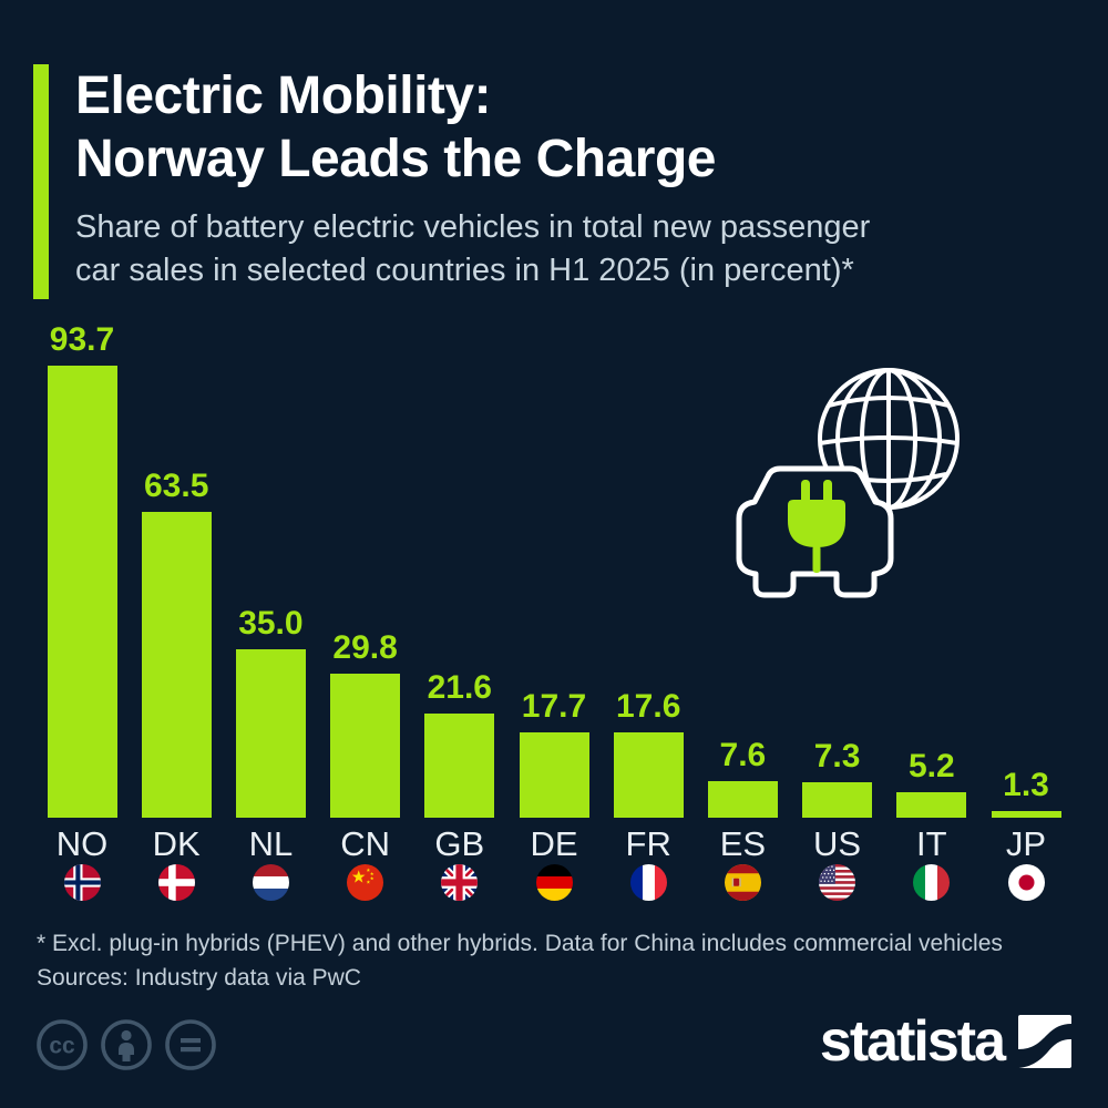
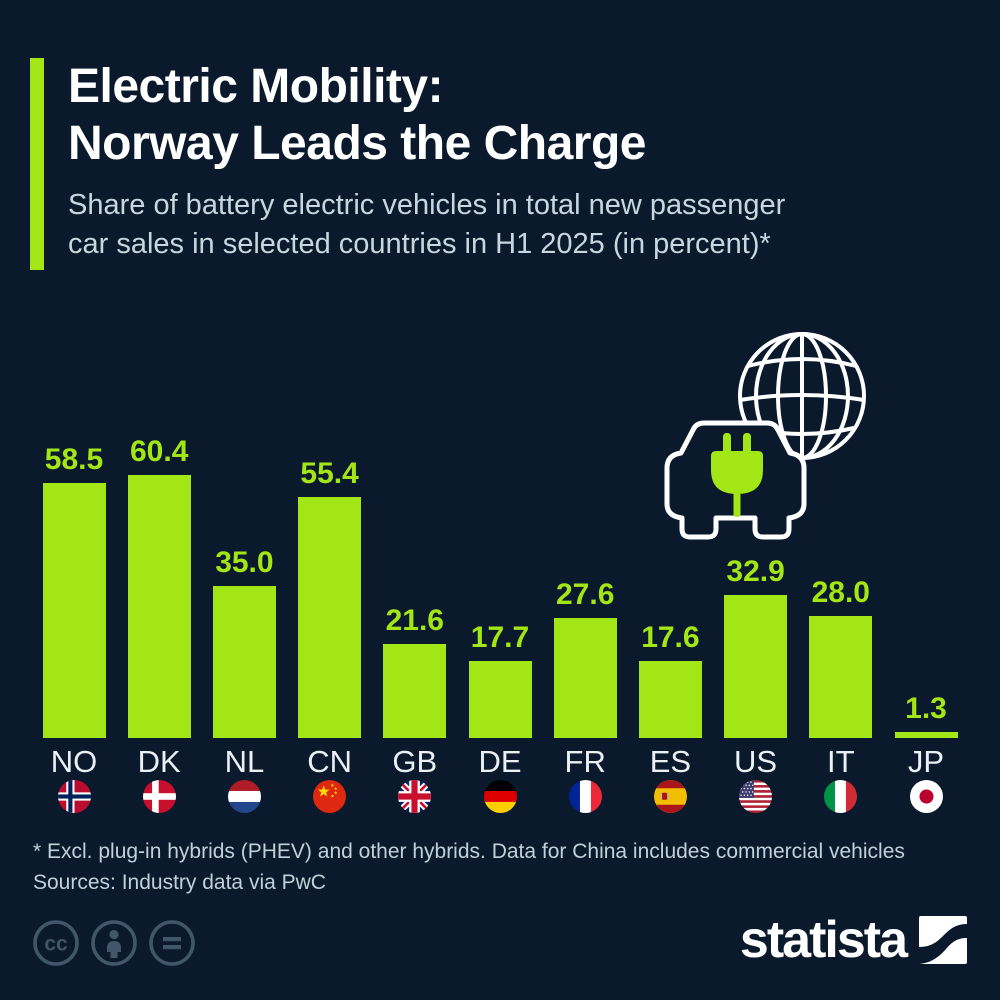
NO: 93.7 -> 58.5
DK: 63.5 -> 60.4
CN: 29.8 -> 55.4
FR: 17.6 -> 27.6
ES: 7.6 -> 17.6
US: 7.3 -> 32.9
IT: 5.2 -> 28.0
